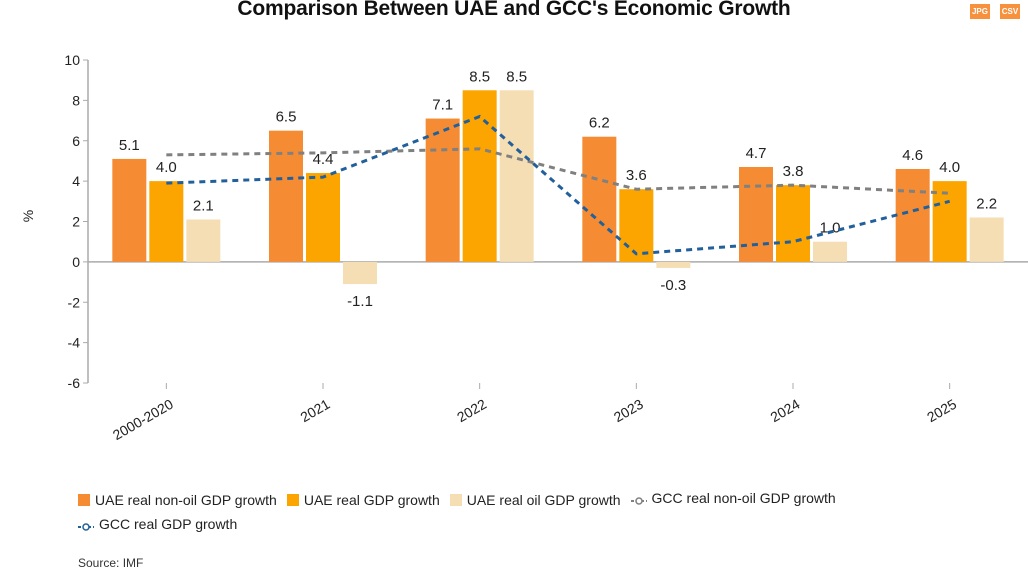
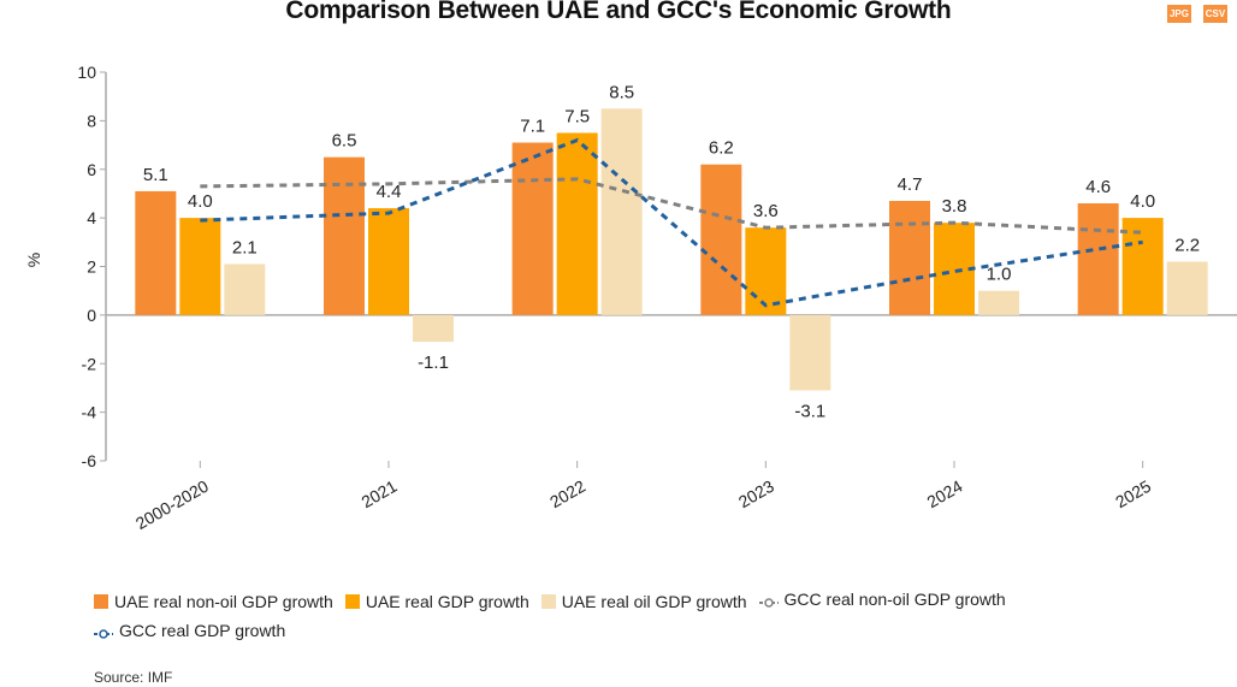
UAE real GDP growth/2022: 8.5 -> 7.5
UAE real oil GDP growth/2023: -0.3 -> -3.1
GCC real GDP growth/2024: 1.0 -> 1.8
